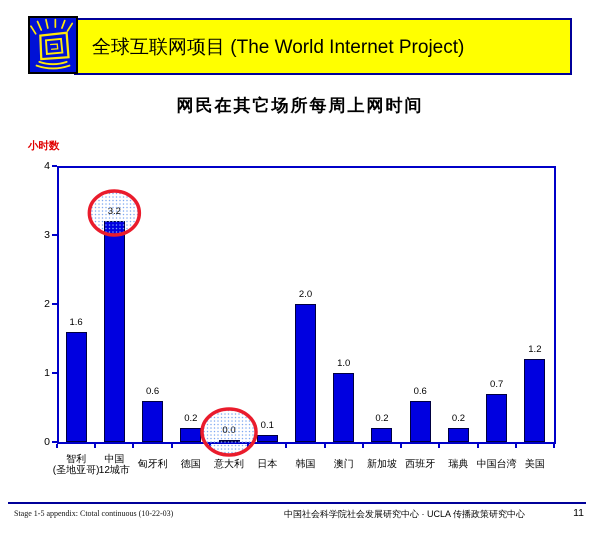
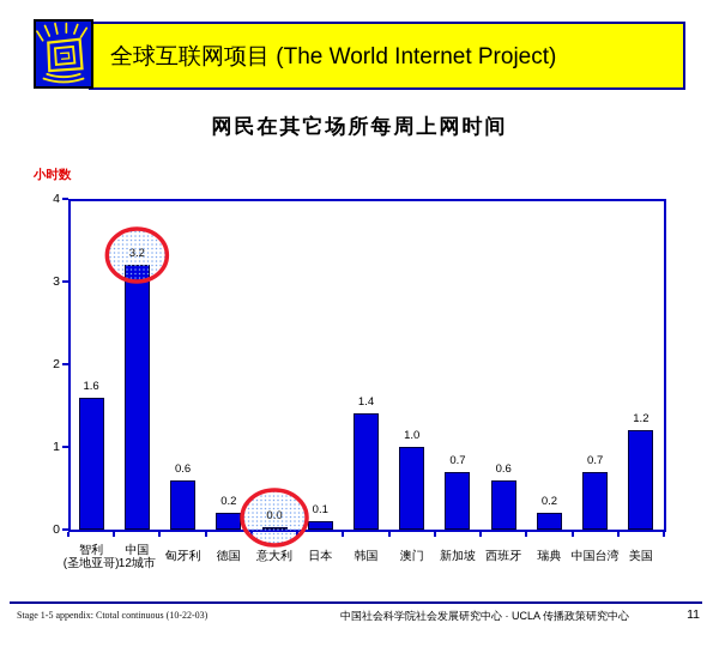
韩国: 2.0 -> 1.4
新加坡: 0.2 -> 0.7
